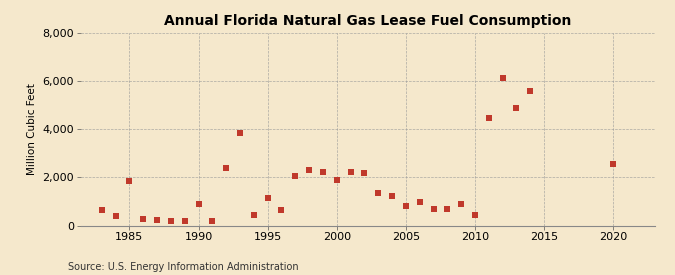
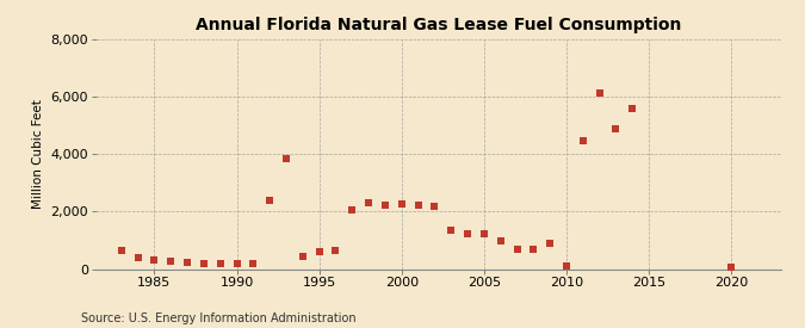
1985: 1,850 -> 300
1990: 900 -> 180
1995: 1,150 -> 600
2000: 1,900 -> 2,260
2005: 800 -> 1,210
2010: 450 -> 90
2020: 2,550 -> 50
